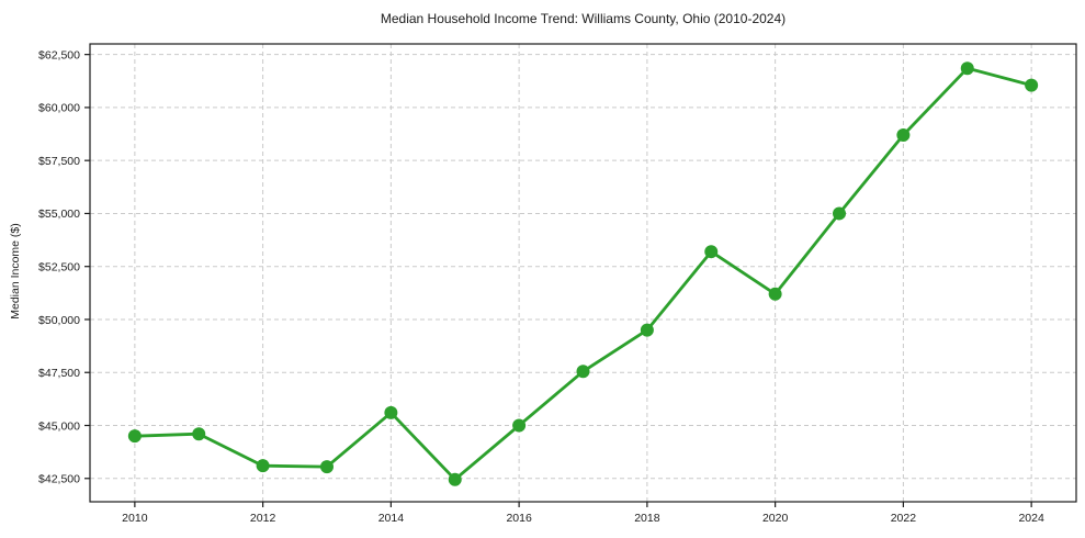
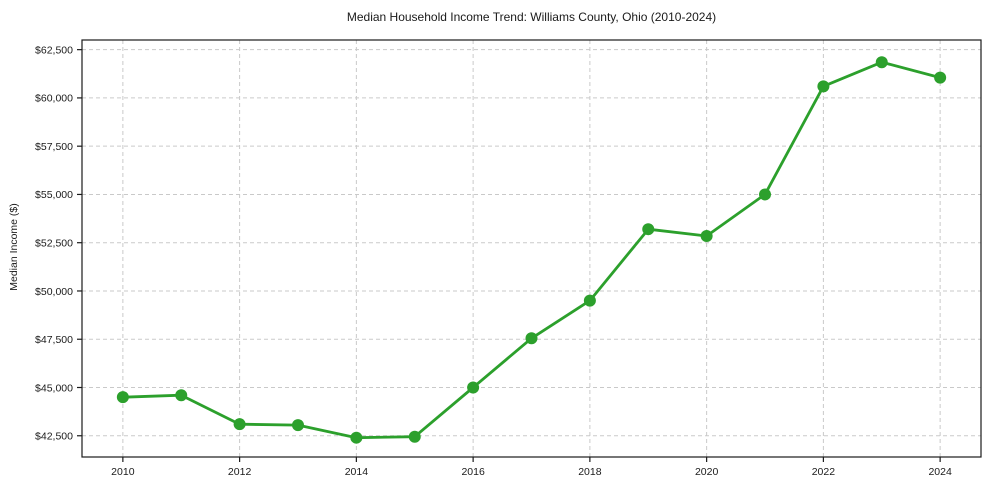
2014: $45600 -> $42400
2020: $51200 -> $52800
2022: $58700 -> $60600
